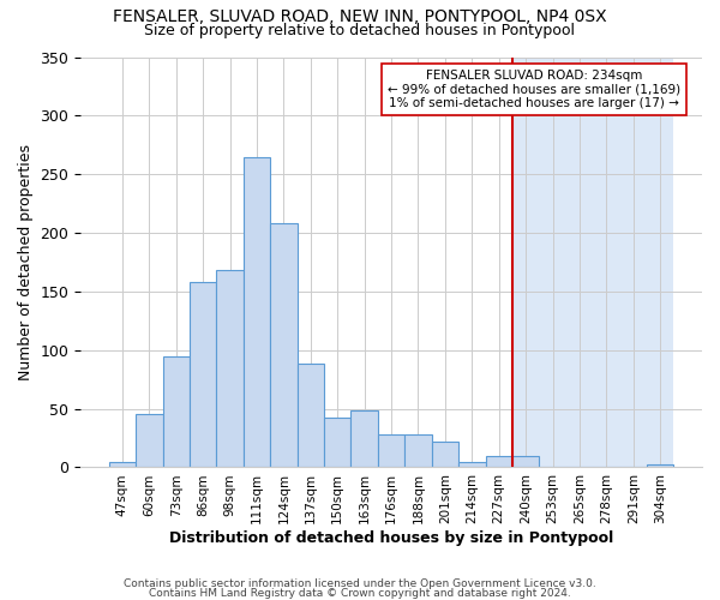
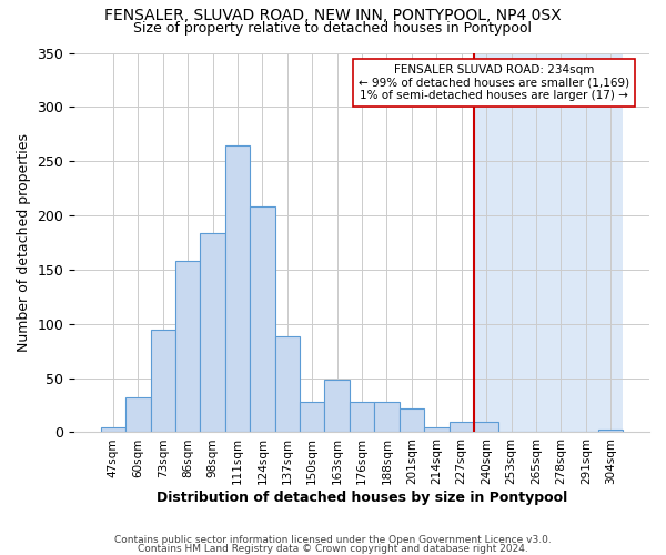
60sqm: 46 -> 32
98sqm: 168 -> 184
150sqm: 42 -> 28
